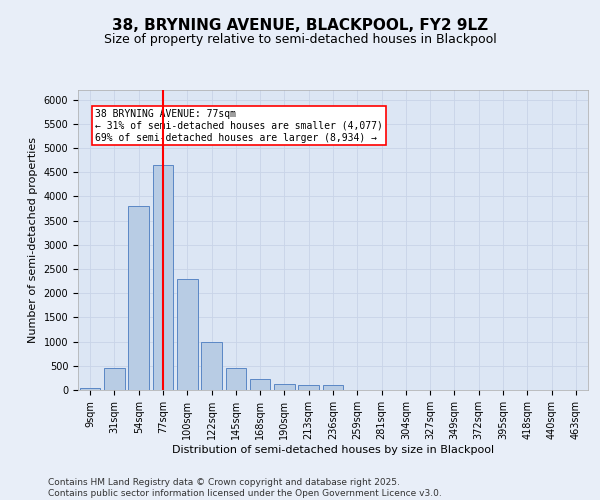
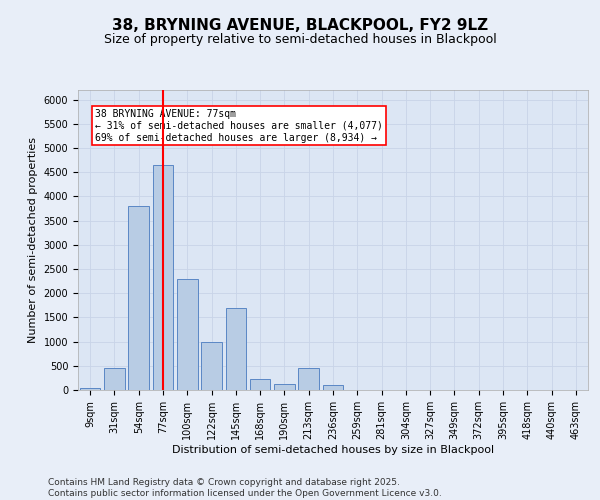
145sqm: 450 -> 1700
213sqm: 100 -> 450
